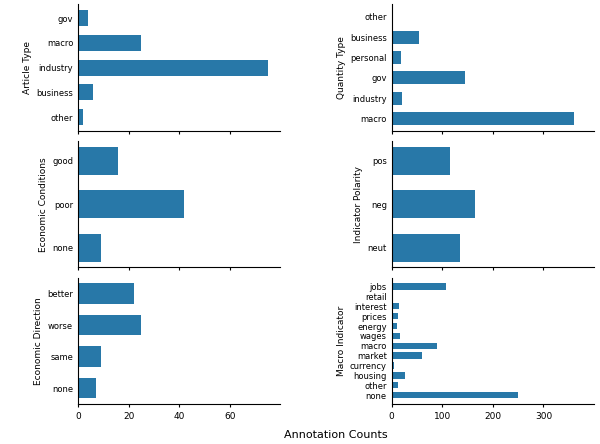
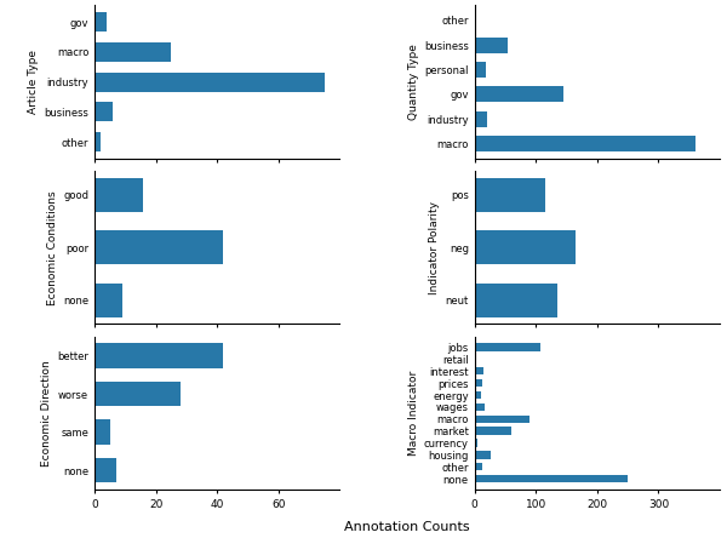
better: 22 -> 42
worse: 25 -> 28
same: 9 -> 5
